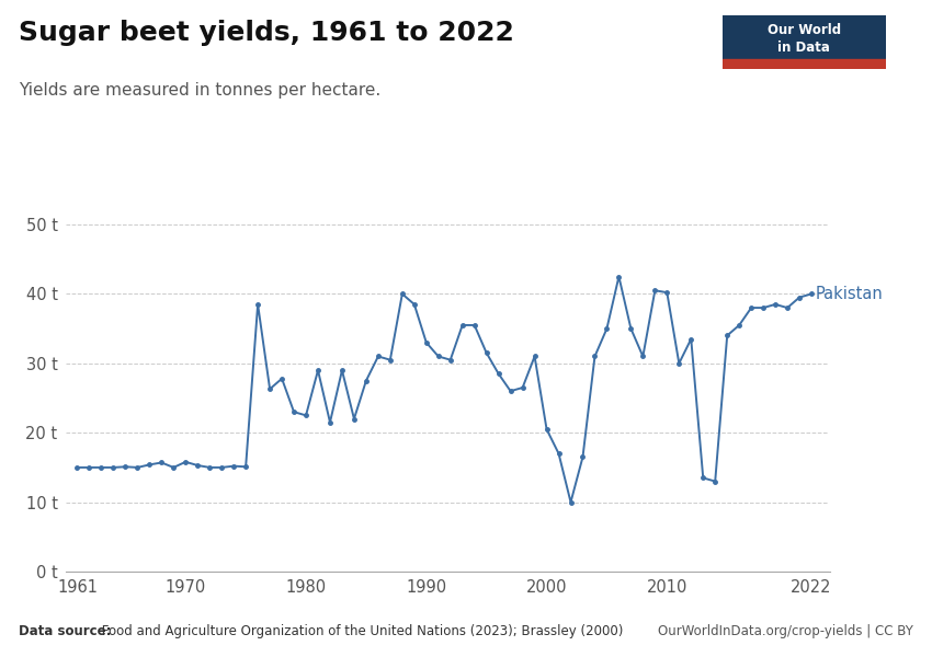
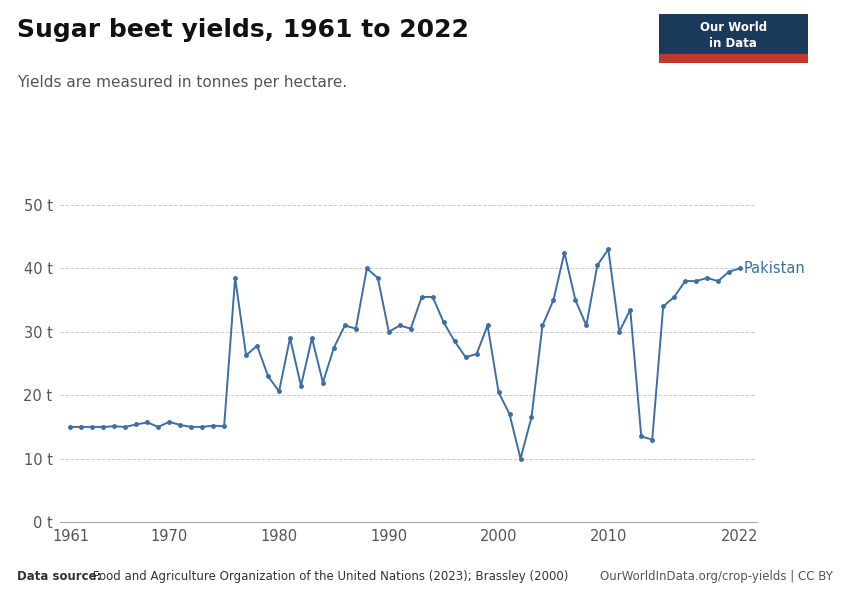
1980: 22.5 t -> 20.6 t
1990: 33.0 t -> 30.0 t
2010: 40.2 t -> 43.0 t
